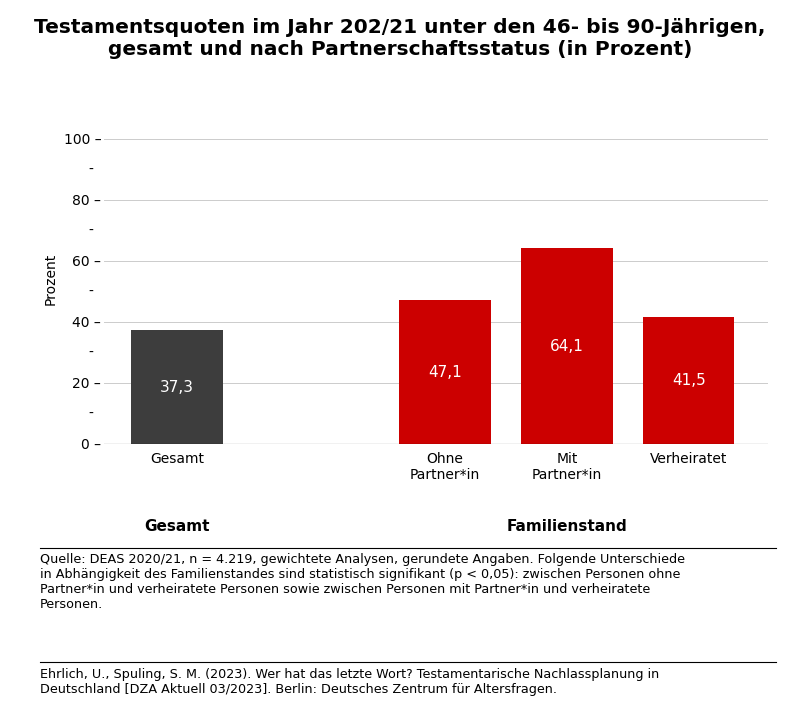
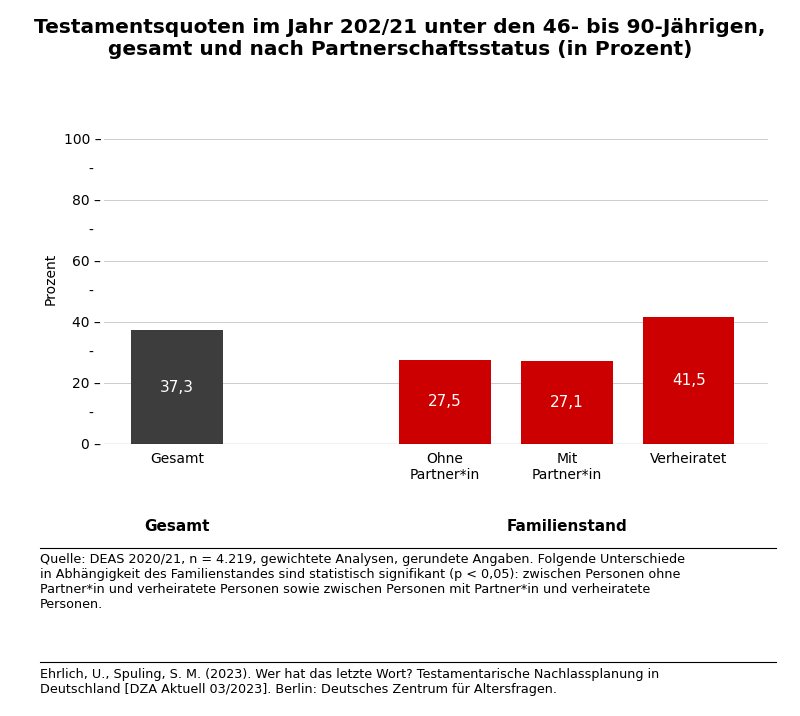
Ohne Partner*in: 47,1 -> 27,5
Mit Partner*in: 64,1 -> 27,1
